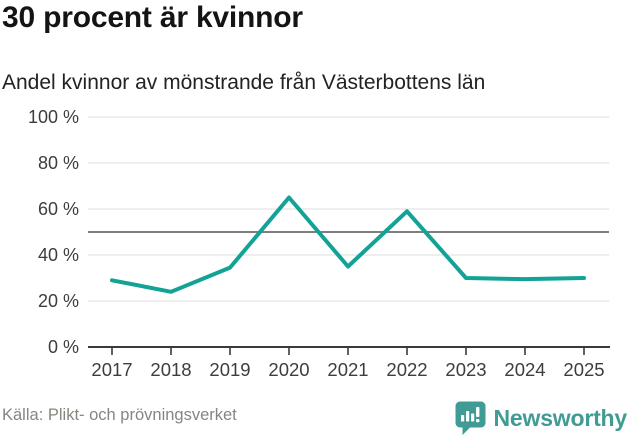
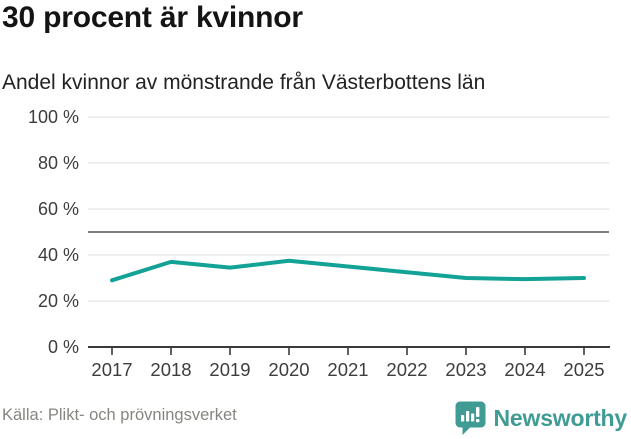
2018: 24% -> 37%
2020: 65% -> 38%
2022: 59% -> 32%
